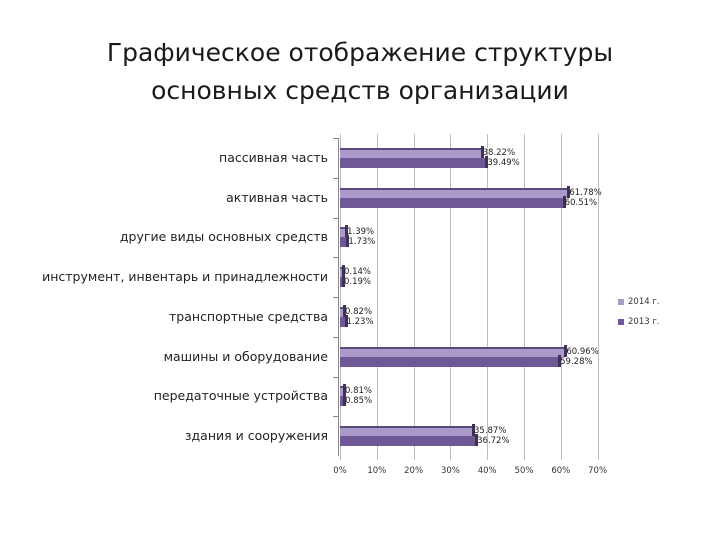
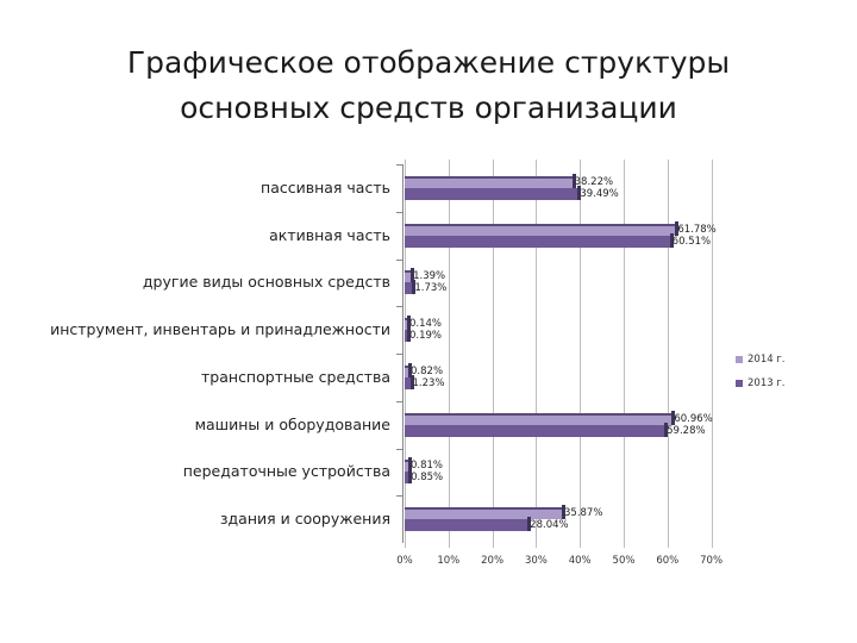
2013 г./здания и сооружения: 36.72% -> 28.04%
